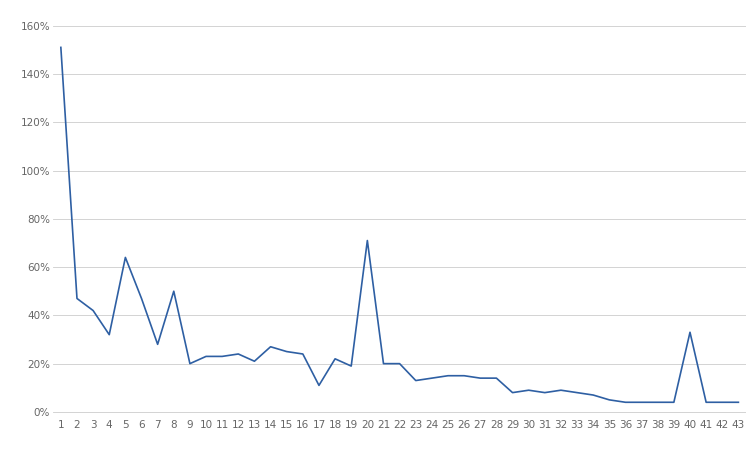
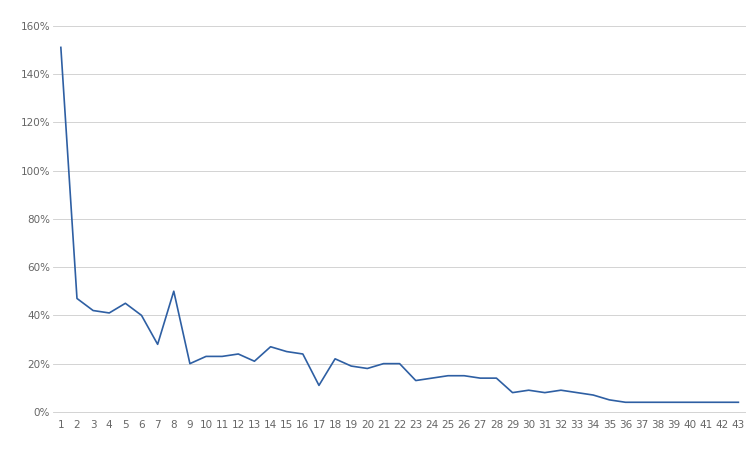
4: 32% -> 41%
5: 64% -> 45%
6: 47% -> 40%
20: 71% -> 18%
40: 33% -> 4%
